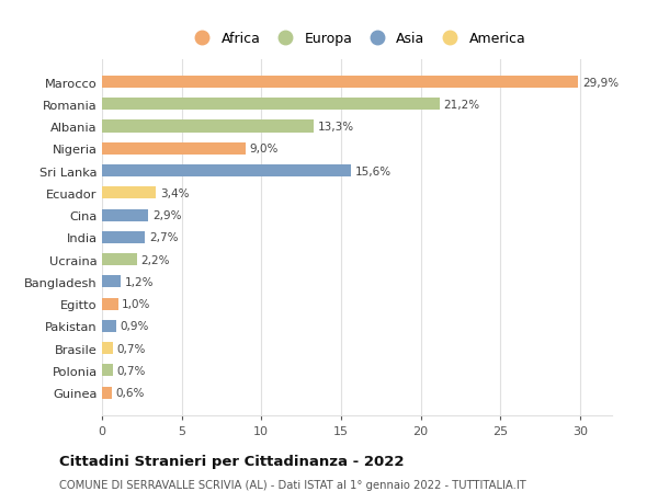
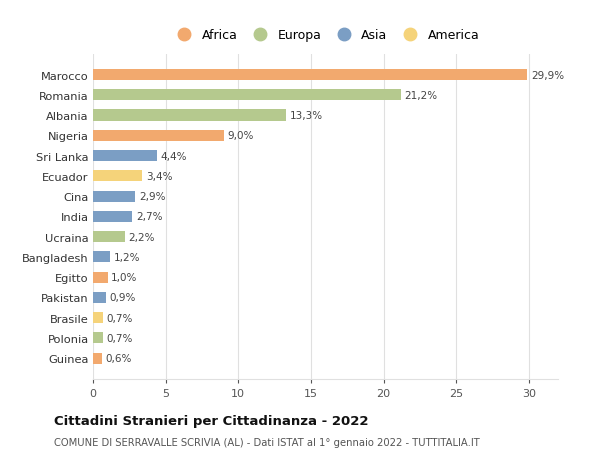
Sri Lanka: 15,6% -> 4,4%
